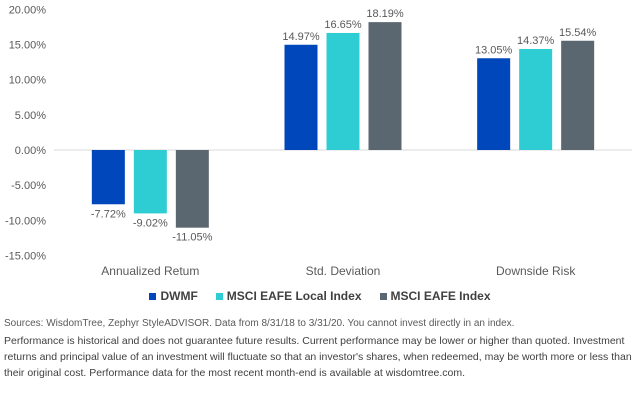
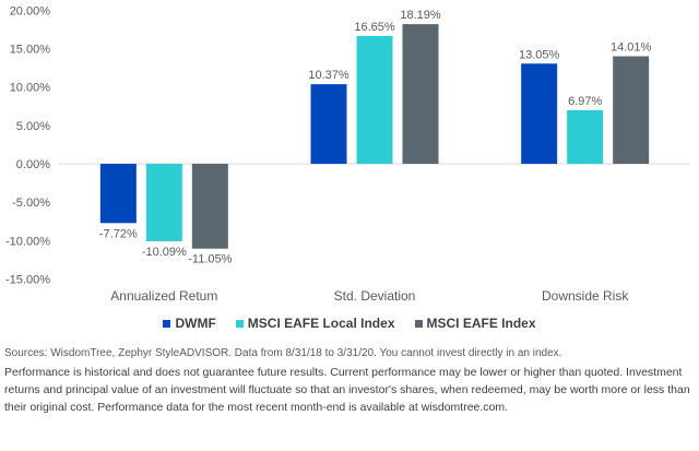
MSCI EAFE Local Index/Annualized Retum: -9.02% -> -10.09%
DWMF/Std. Deviation: 14.97% -> 10.37%
MSCI EAFE Local Index/Downside Risk: 14.37% -> 6.97%
MSCI EAFE Index/Downside Risk: 15.54% -> 14.01%
